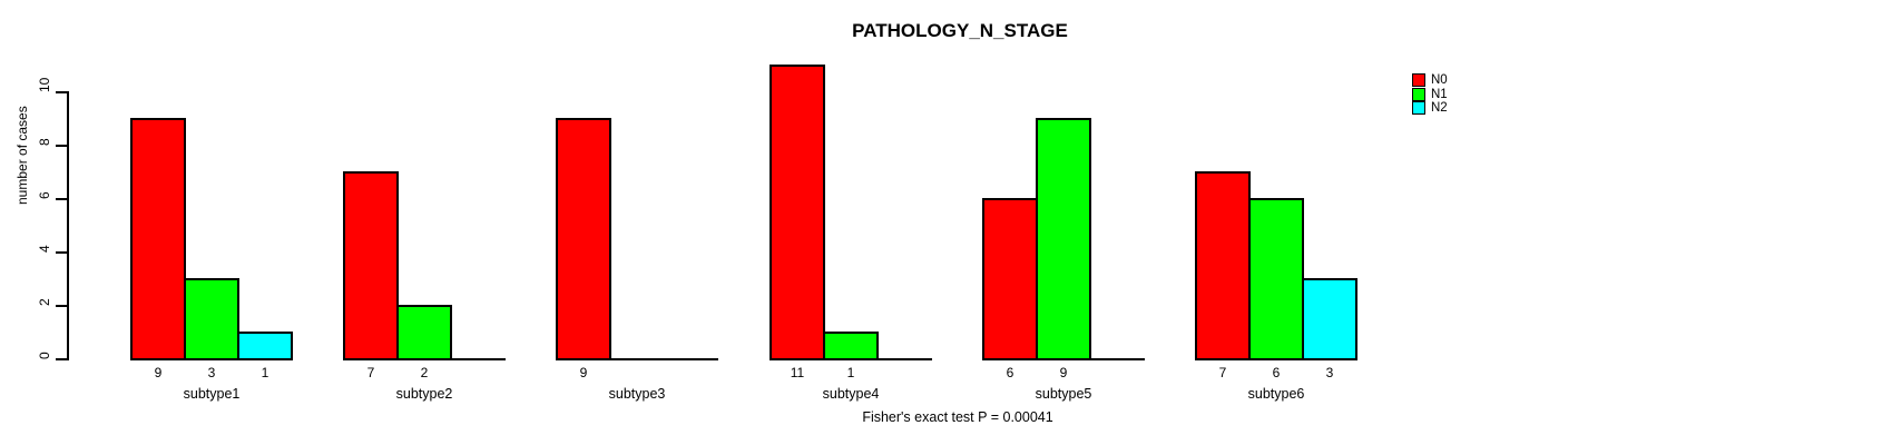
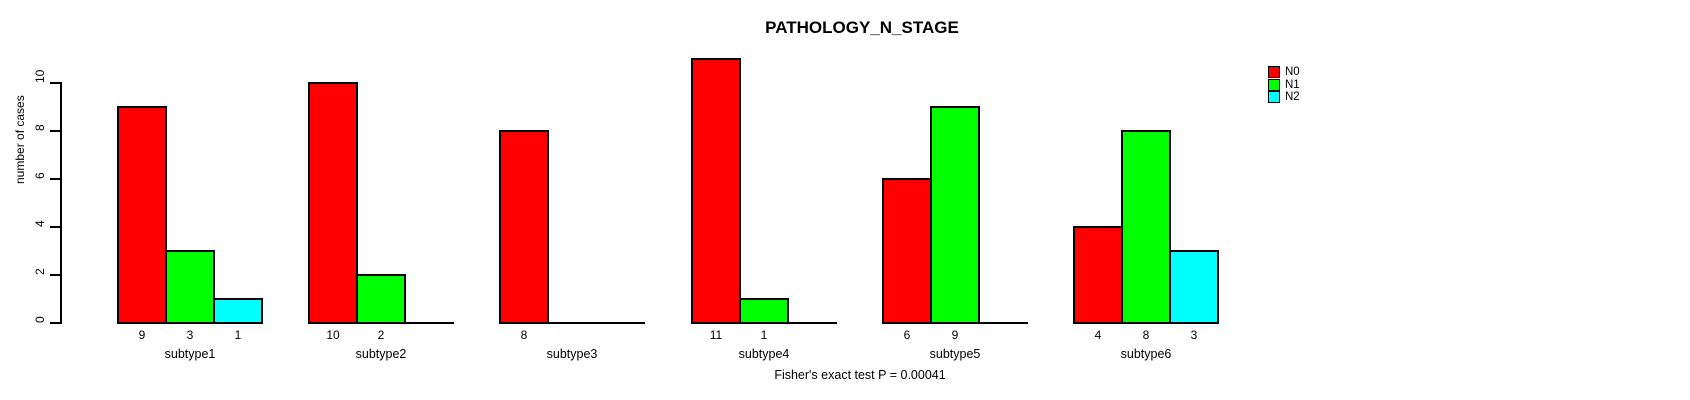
N0/subtype2: 7 -> 10
N0/subtype3: 9 -> 8
N0/subtype6: 7 -> 4
N1/subtype6: 6 -> 8
